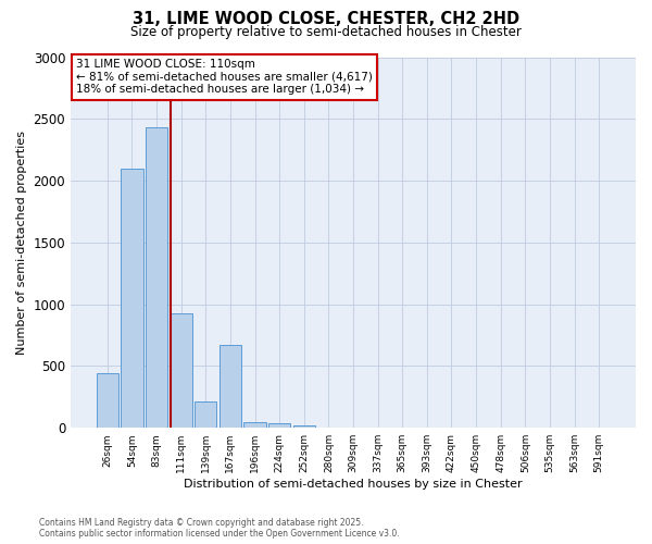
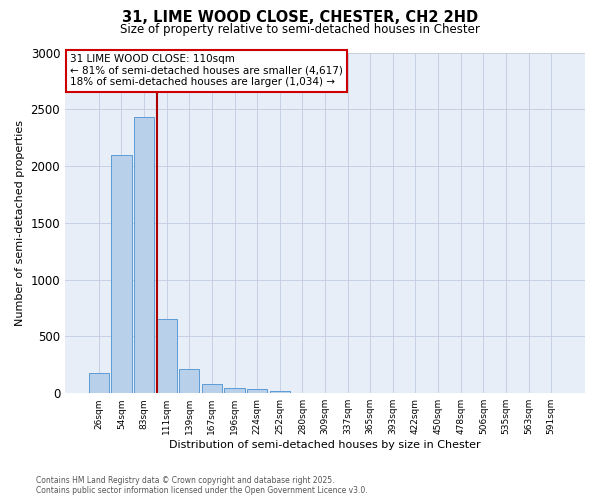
26sqm: 440 -> 180
111sqm: 930 -> 650
167sqm: 670 -> 80
